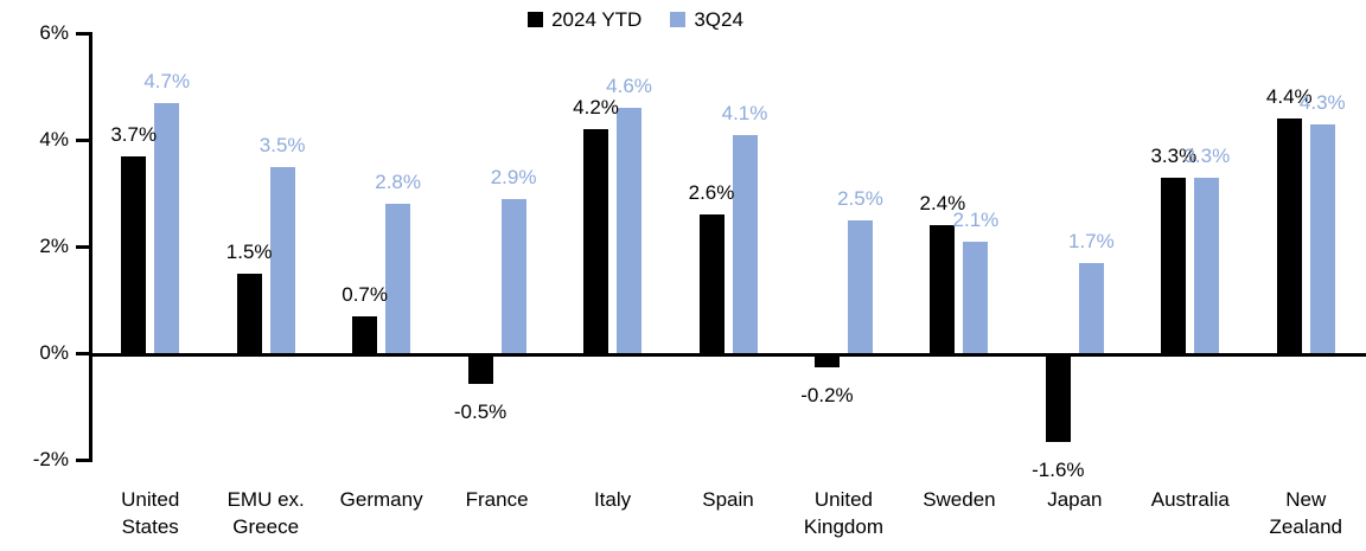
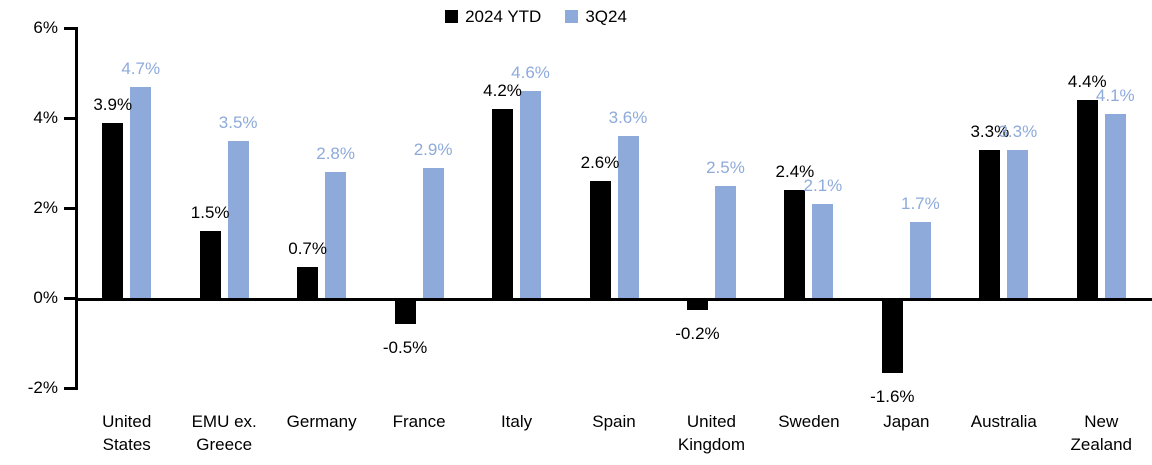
2024 YTD/United States: 3.7% -> 3.9%
3Q24/Spain: 4.1% -> 3.6%
3Q24/New Zealand: 4.3% -> 4.1%
